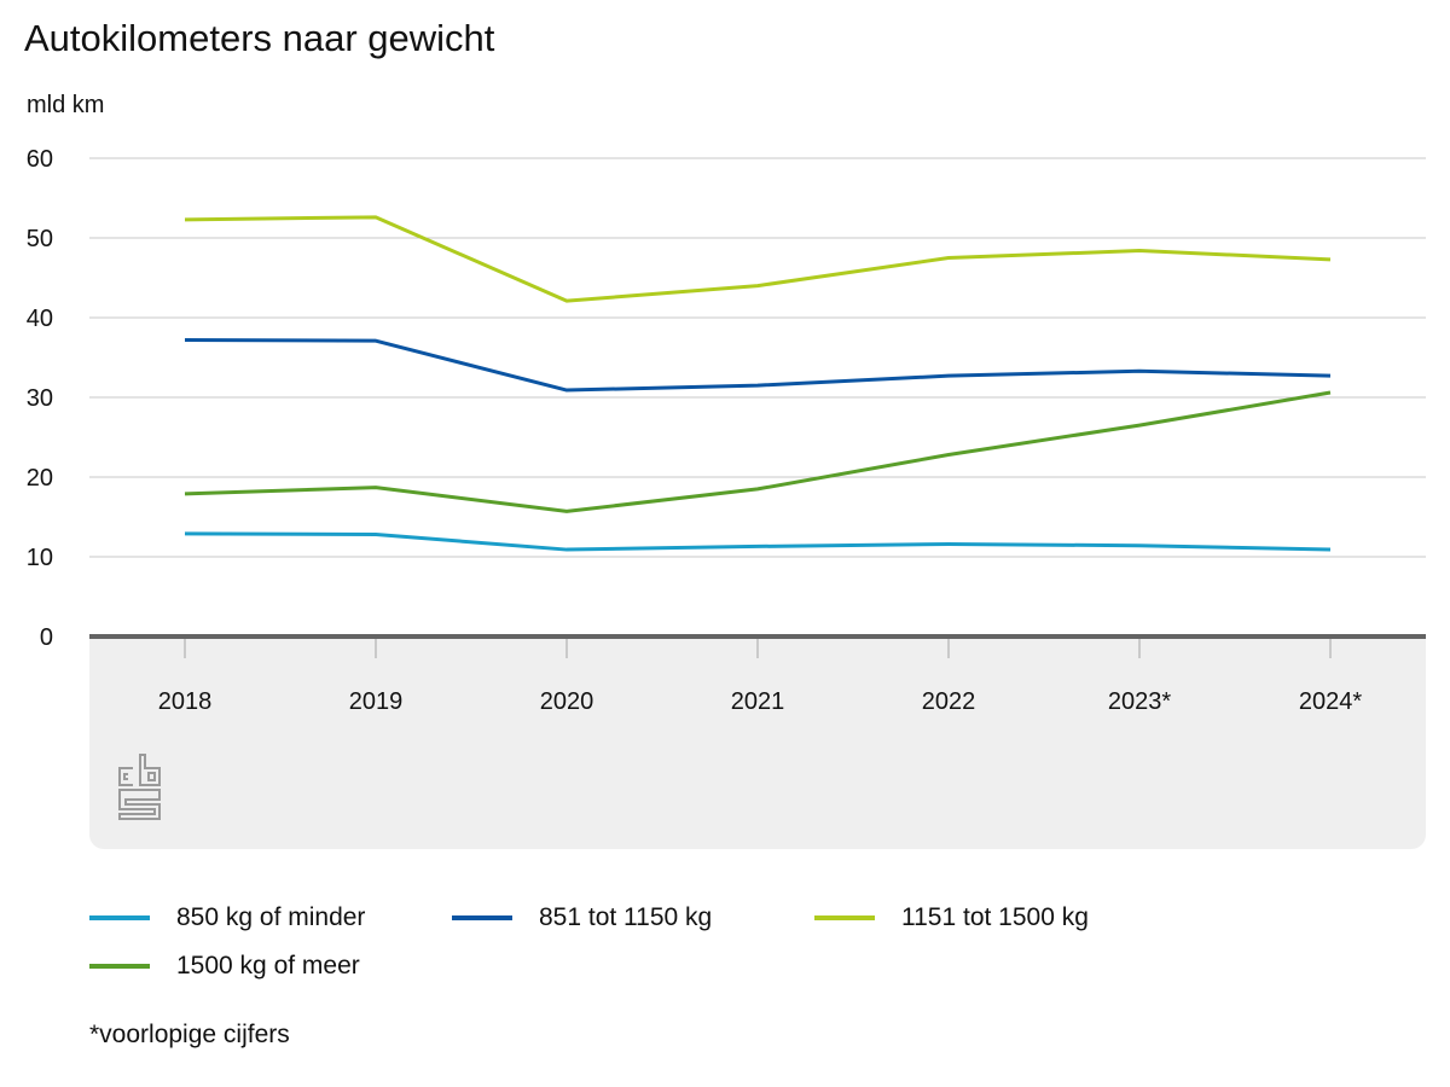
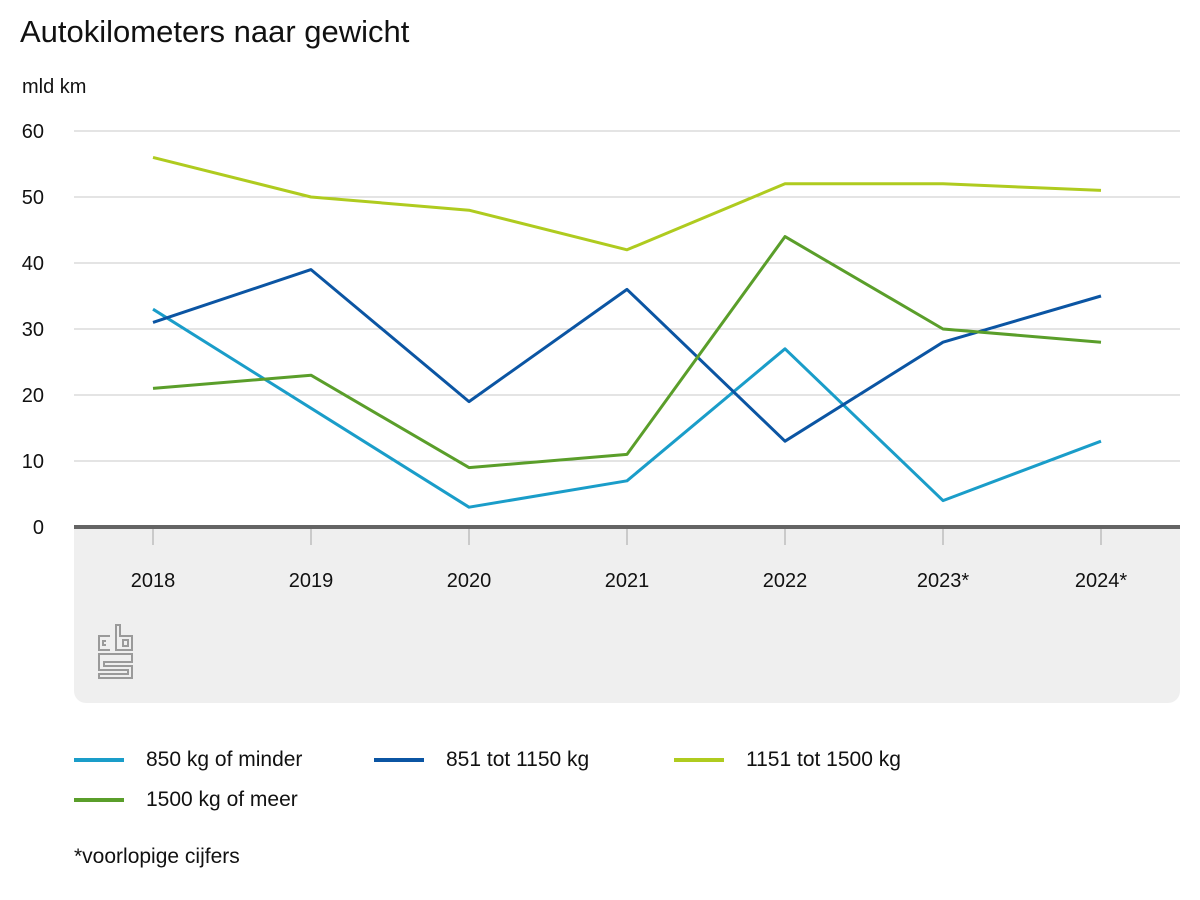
850 kg of minder/2018: 13 -> 33
851 tot 1150 kg/2018: 37 -> 31
1151 tot 1500 kg/2018: 52 -> 56
1500 kg of meer/2018: 18 -> 21
850 kg of minder/2019: 13 -> 18
851 tot 1150 kg/2019: 37 -> 39
1151 tot 1500 kg/2019: 53 -> 50
1500 kg of meer/2019: 19 -> 23
850 kg of minder/2020: 11 -> 3
851 tot 1150 kg/2020: 31 -> 19
1151 tot 1500 kg/2020: 42 -> 48
1500 kg of meer/2020: 16 -> 9
850 kg of minder/2021: 11 -> 7
851 tot 1150 kg/2021: 32 -> 36
1151 tot 1500 kg/2021: 44 -> 42
1500 kg of meer/2021: 18 -> 11
850 kg of minder/2022: 12 -> 27
851 tot 1150 kg/2022: 33 -> 13
1151 tot 1500 kg/2022: 48 -> 52
1500 kg of meer/2022: 23 -> 44
850 kg of minder/2023*: 11 -> 4
851 tot 1150 kg/2023*: 33 -> 28
1151 tot 1500 kg/2023*: 48 -> 52
1500 kg of meer/2023*: 26 -> 30
850 kg of minder/2024*: 11 -> 13
851 tot 1150 kg/2024*: 33 -> 35
1151 tot 1500 kg/2024*: 47 -> 51
1500 kg of meer/2024*: 31 -> 28
